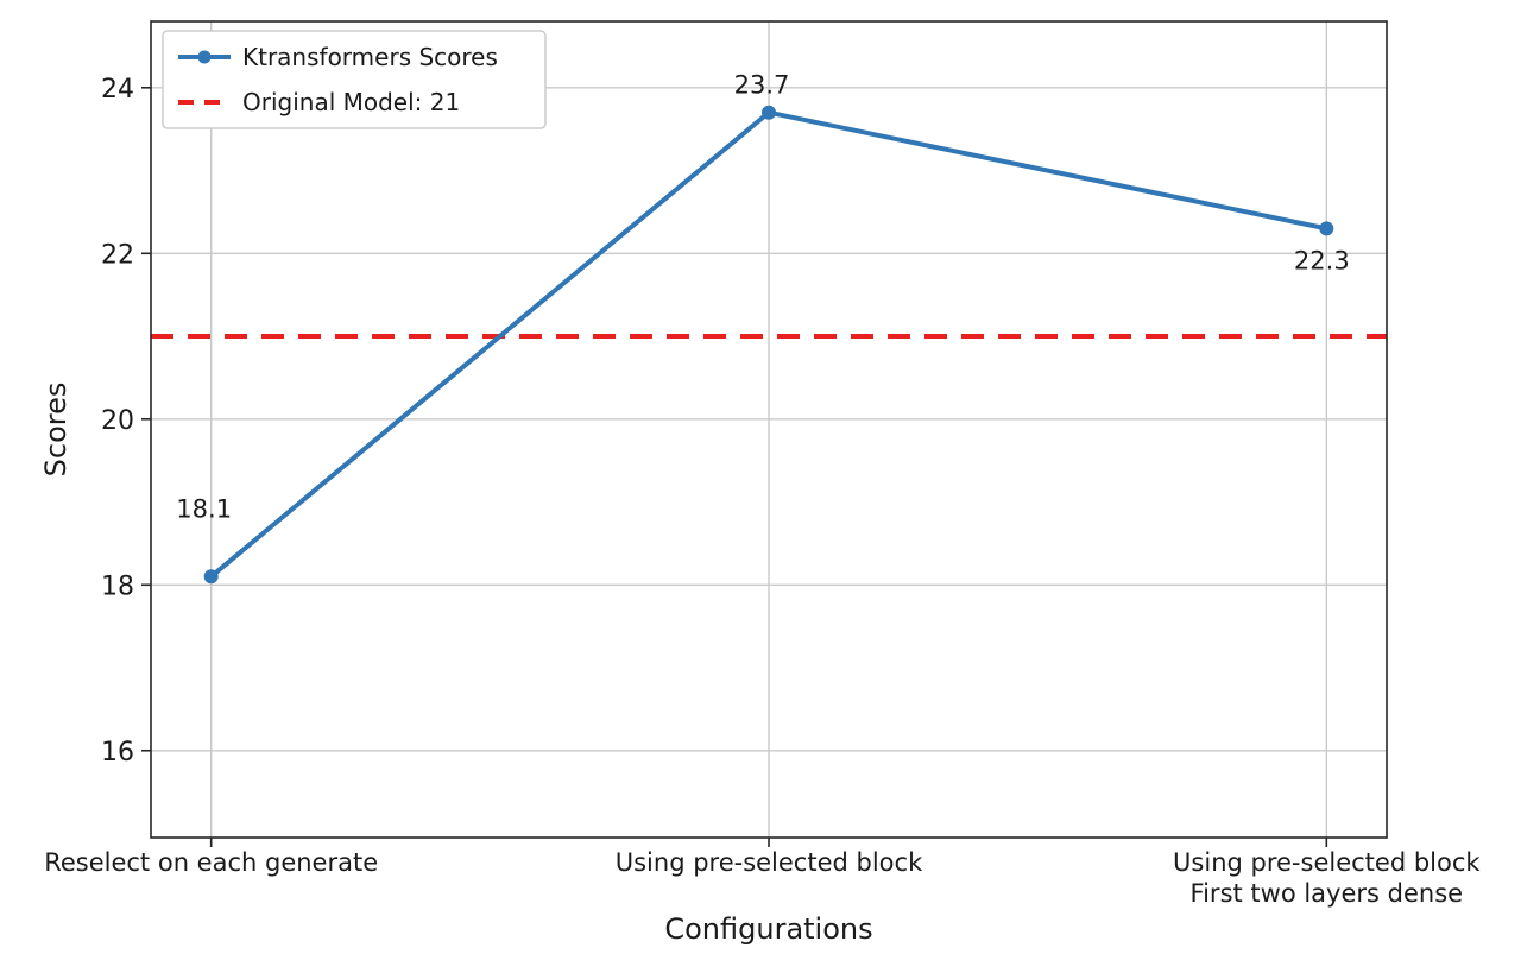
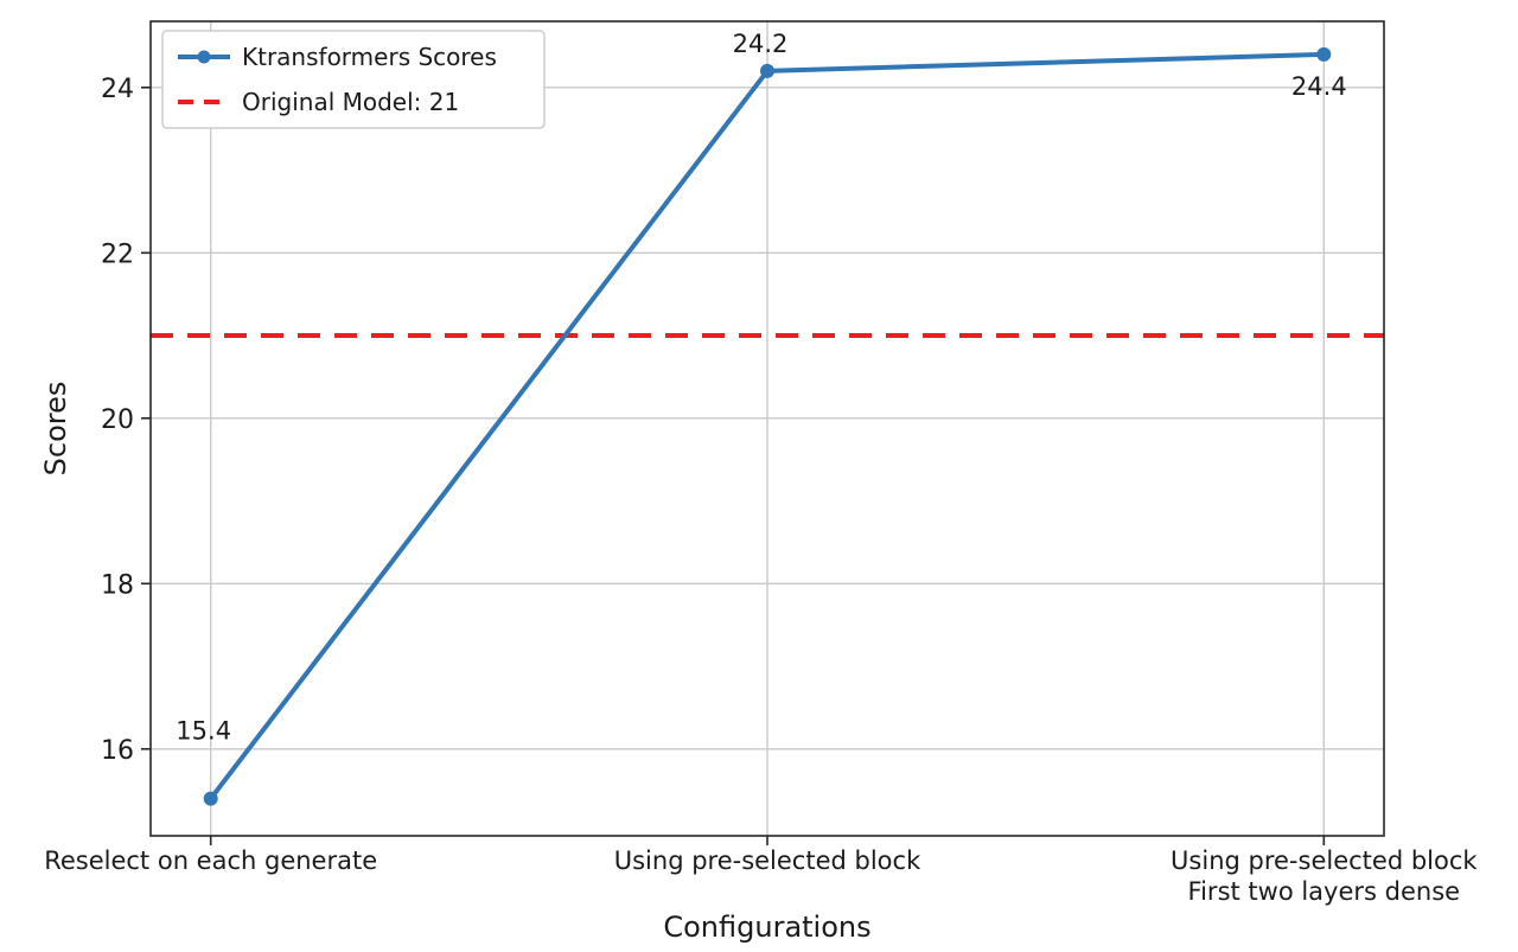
Reselect on each generate: 18.1 -> 15.4
Using pre-selected block: 23.7 -> 24.2
Using pre-selected block First two layers dense: 22.3 -> 24.4
